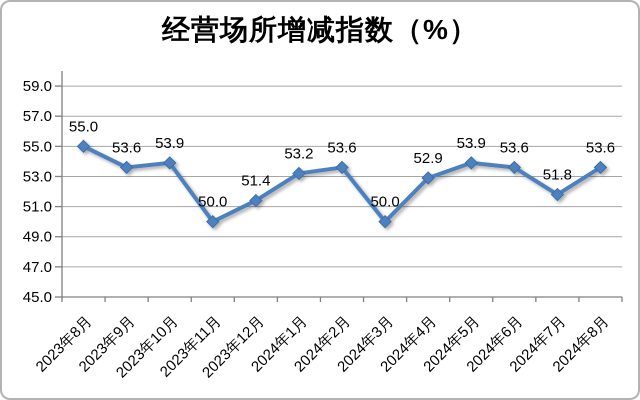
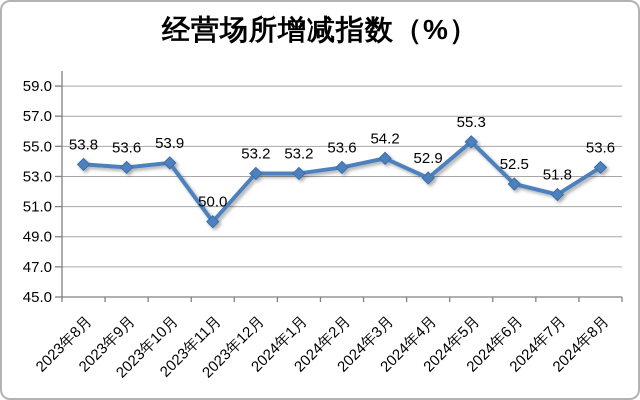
2023年8月: 55.0 -> 53.8
2023年12月: 51.4 -> 53.2
2024年3月: 50.0 -> 54.2
2024年5月: 53.9 -> 55.3
2024年6月: 53.6 -> 52.5
